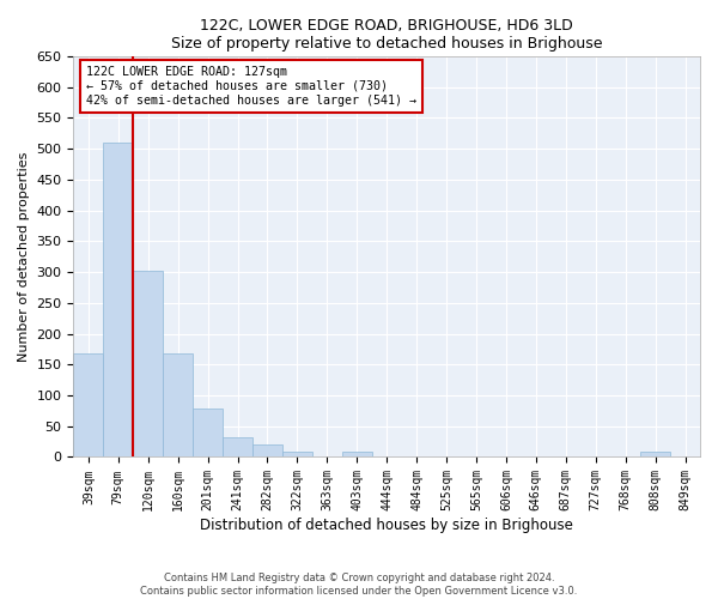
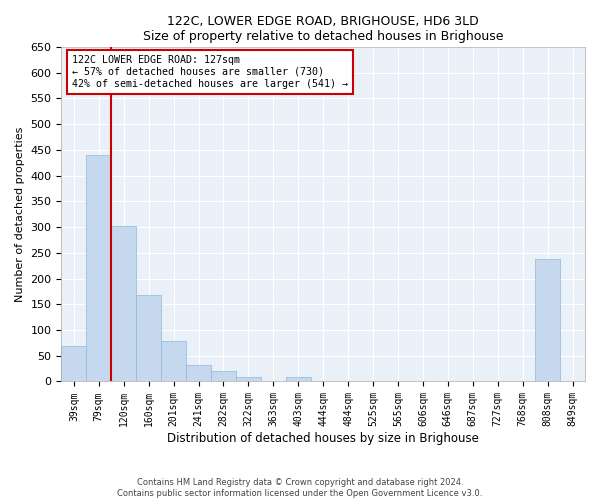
39sqm: 168 -> 68
79sqm: 510 -> 440
808sqm: 8 -> 238
